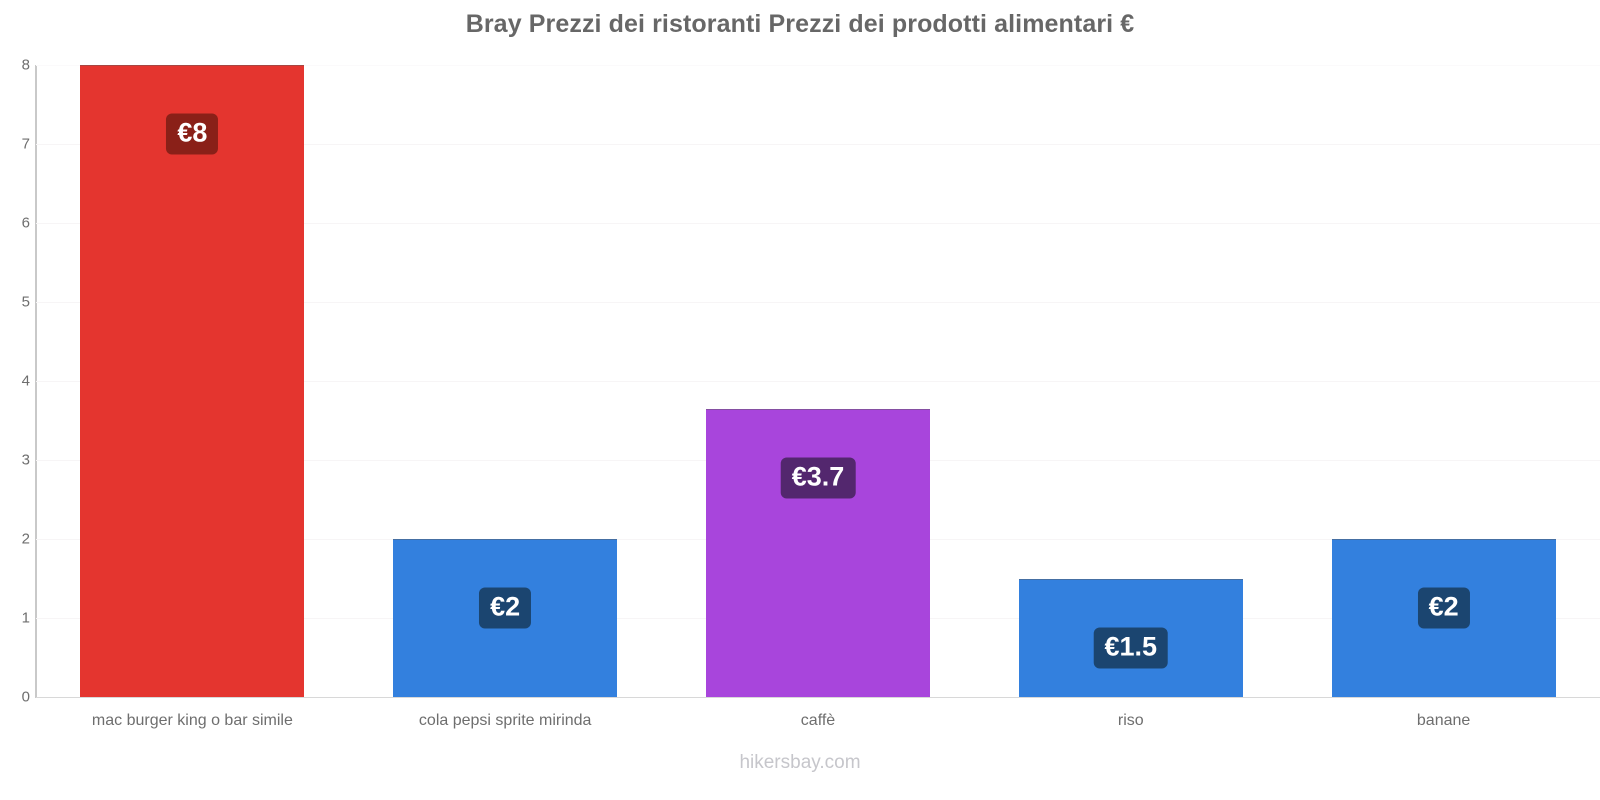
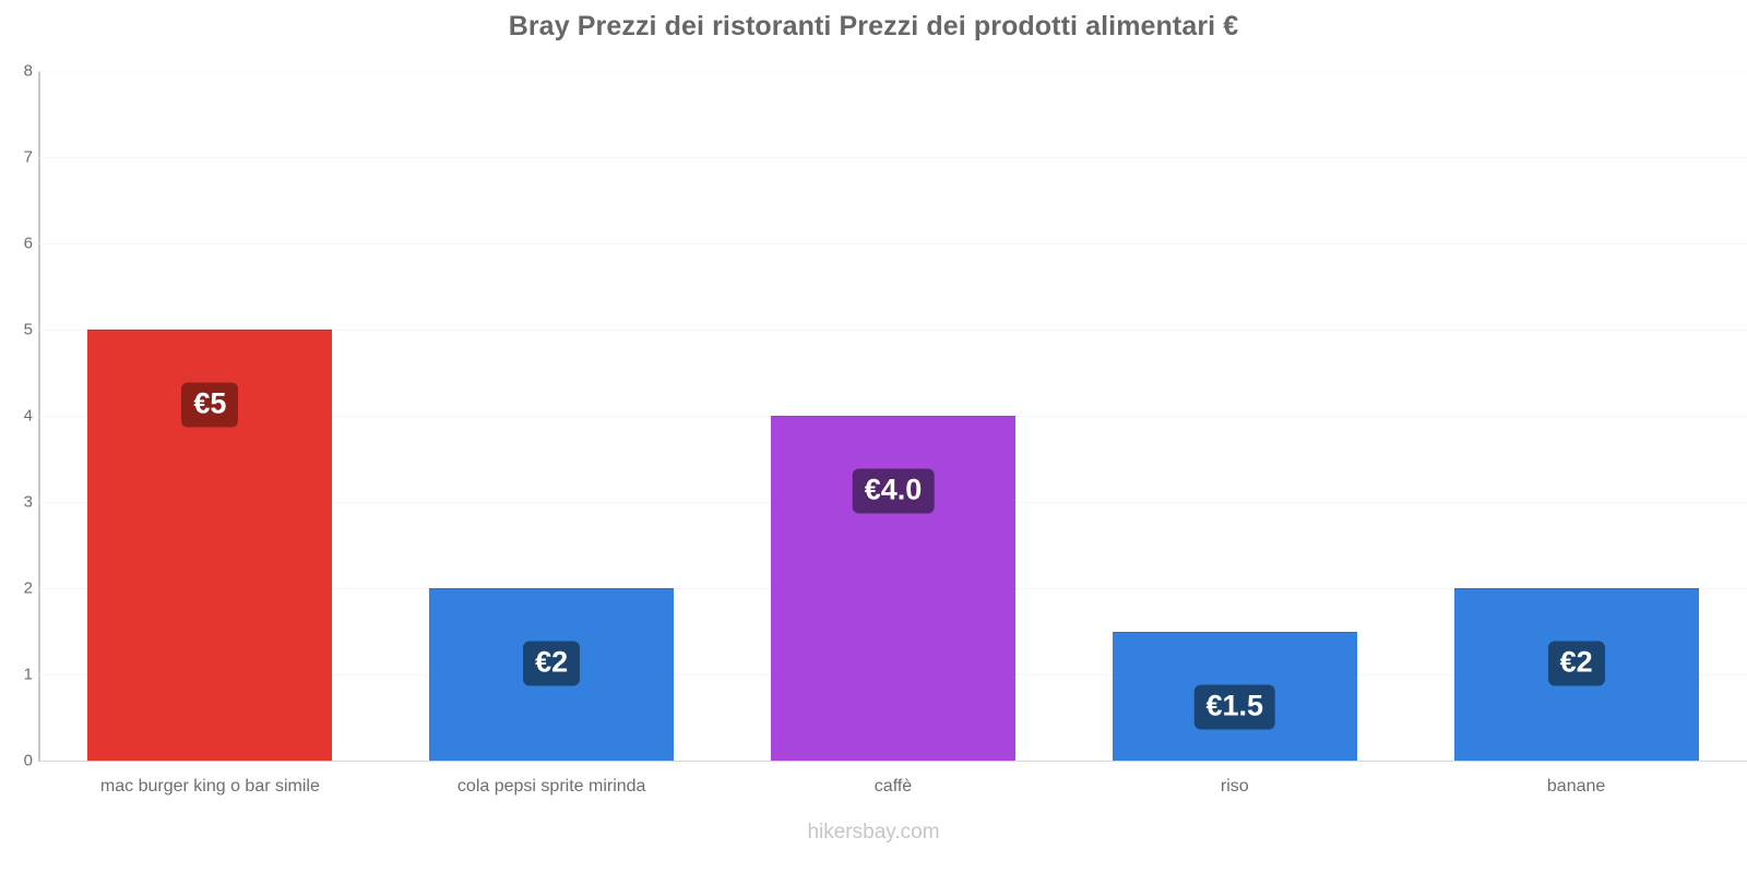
mac burger king o bar simile: €8 -> €5
caffè: €3.7 -> €4.0
